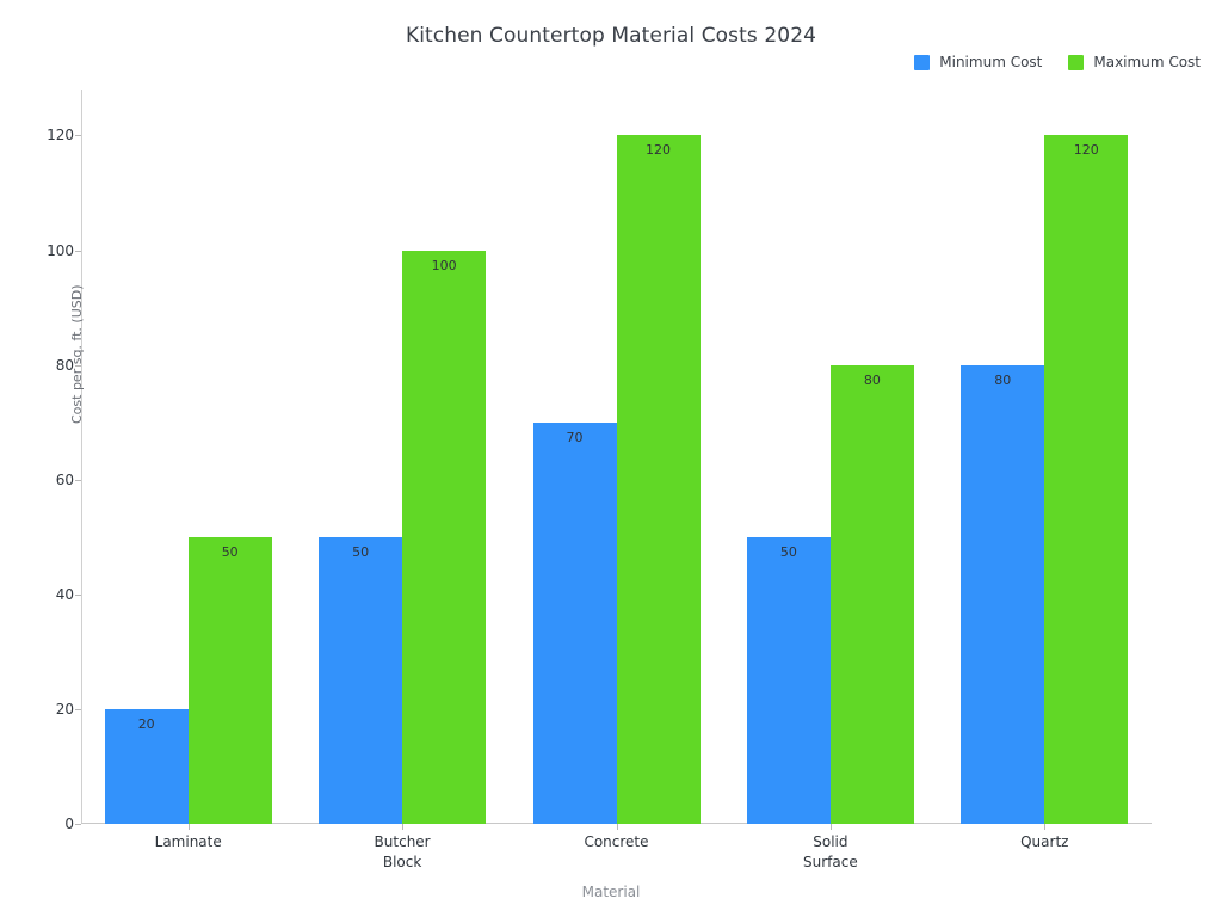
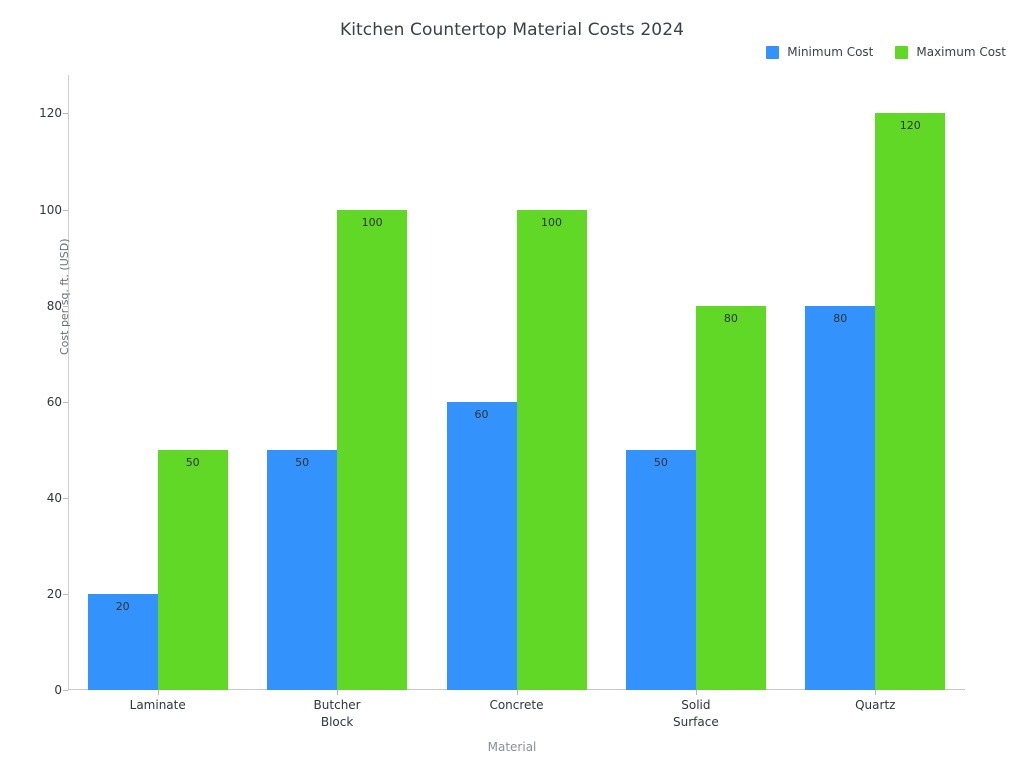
Minimum Cost/Concrete: 70 -> 60
Maximum Cost/Concrete: 120 -> 100
